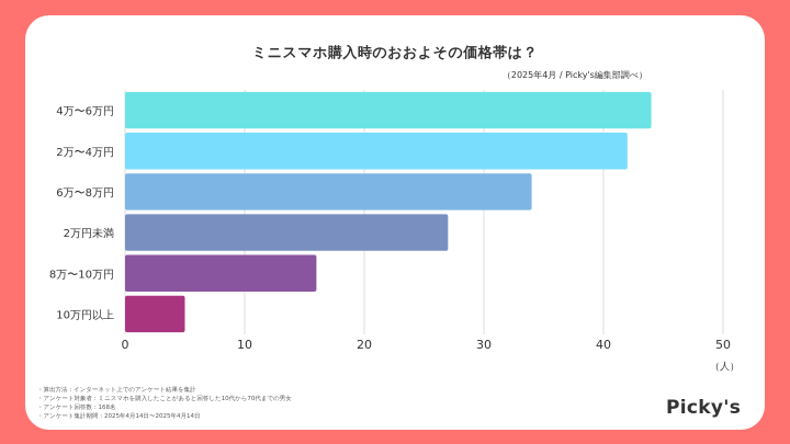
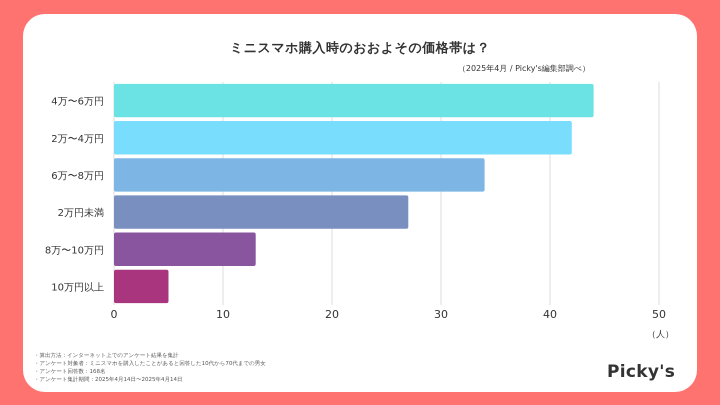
8万〜10万円: 16 -> 13
